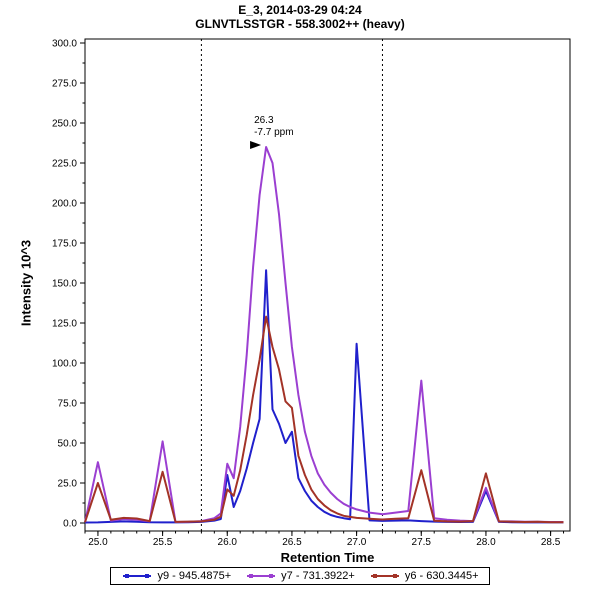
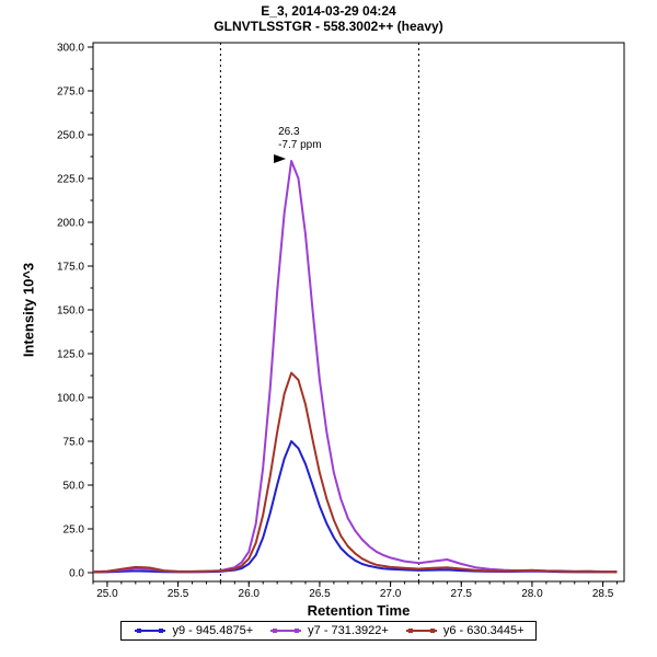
y7 - 731.3922+/25.0: 38 -> 1
y6 - 630.3445+/25.0: 25 -> 1
y7 - 731.3922+/25.5: 51 -> 1
y6 - 630.3445+/25.5: 32 -> 1
y9 - 945.4875+/26.0: 30 -> 5
y7 - 731.3922+/26.0: 37 -> 12
y6 - 630.3445+/26.0: 21 -> 8
y9 - 945.4875+/26.3: 158 -> 75
y6 - 630.3445+/26.3: 129 -> 114
y9 - 945.4875+/26.5: 57 -> 38
y6 - 630.3445+/26.5: 72 -> 57
y9 - 945.4875+/27.0: 112 -> 2
y7 - 731.3922+/27.5: 89 -> 5
y6 - 630.3445+/27.5: 33 -> 2
y9 - 945.4875+/28.0: 20 -> 1
y7 - 731.3922+/28.0: 22 -> 1
y6 - 630.3445+/28.0: 31 -> 1
